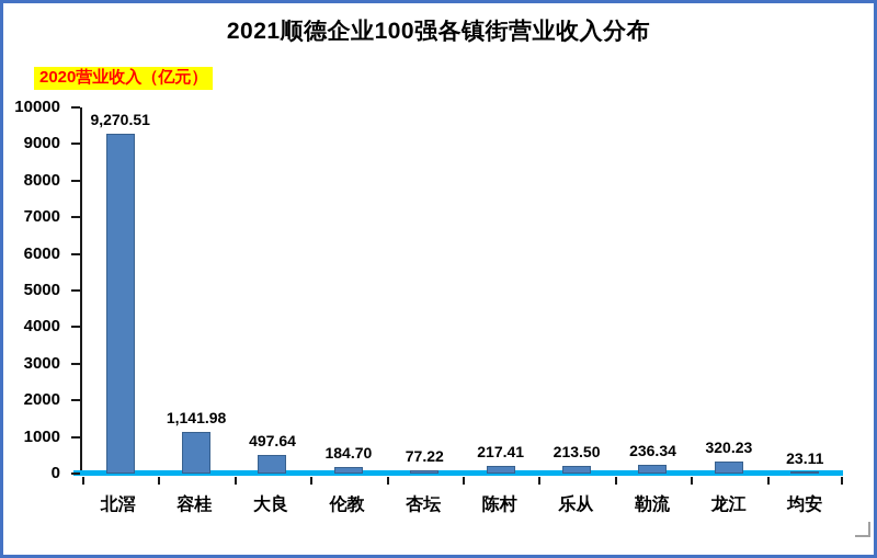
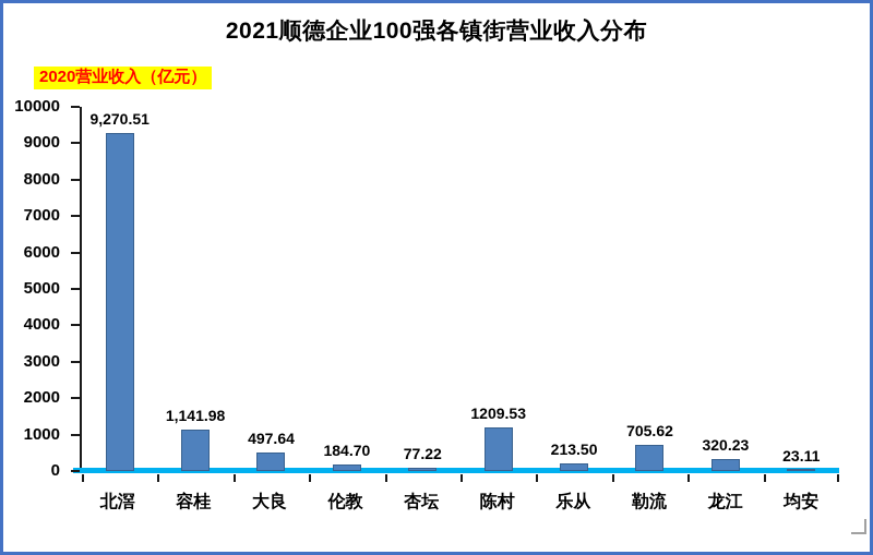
陈村: 217.41 -> 1209.53
勒流: 236.34 -> 705.62
